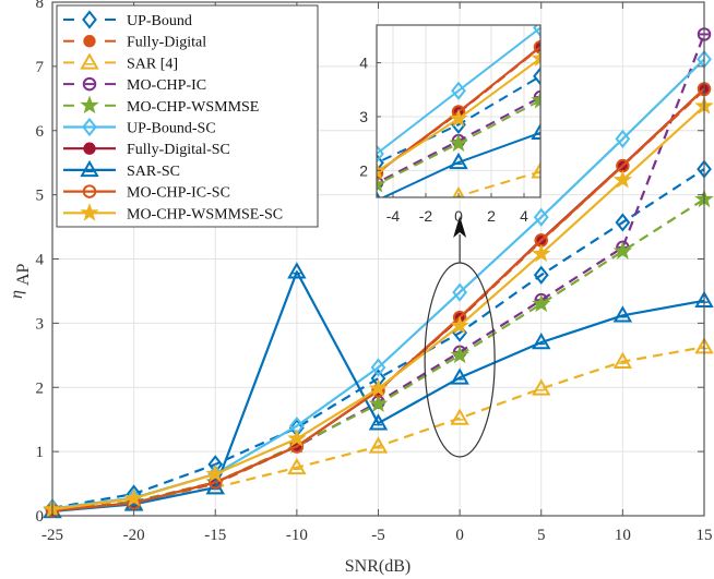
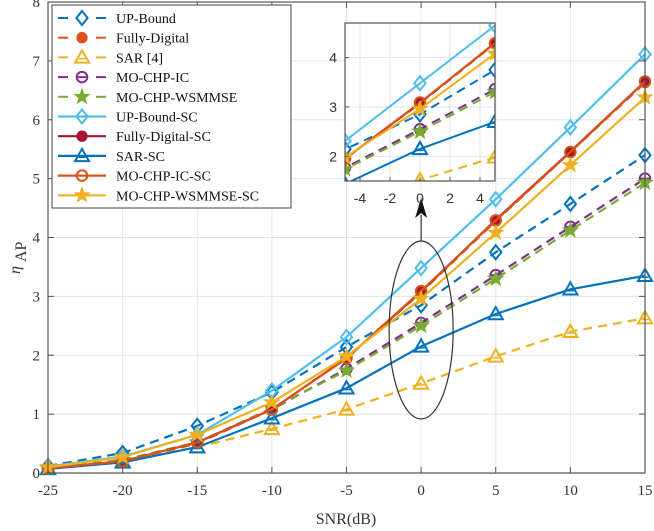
SAR-SC/-10: 3.8 -> 0.9
MO-CHP-IC/15: 7.5 -> 5.0
